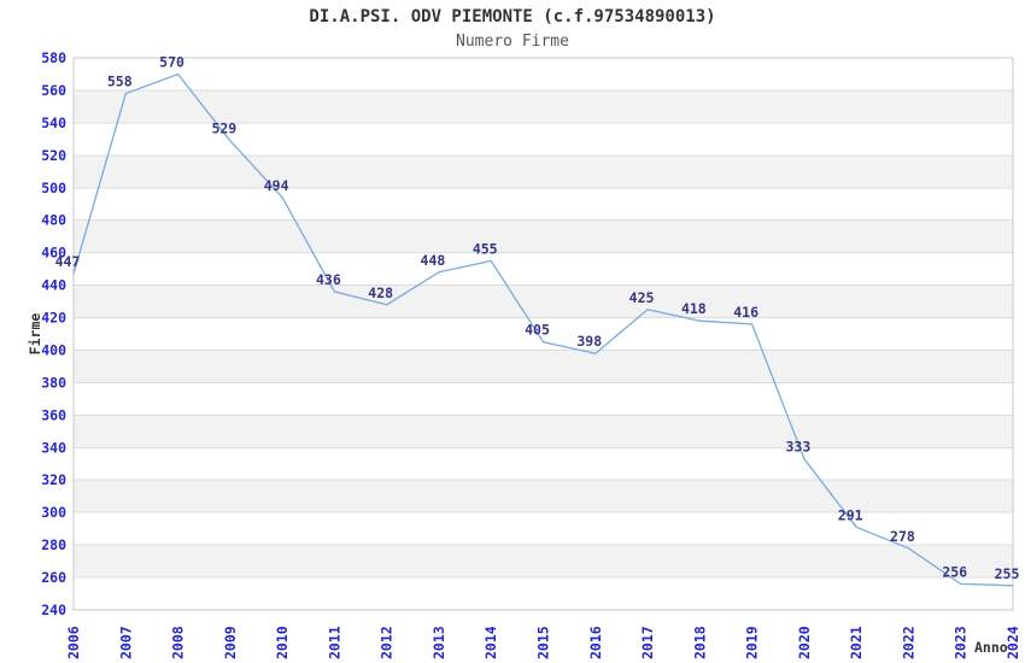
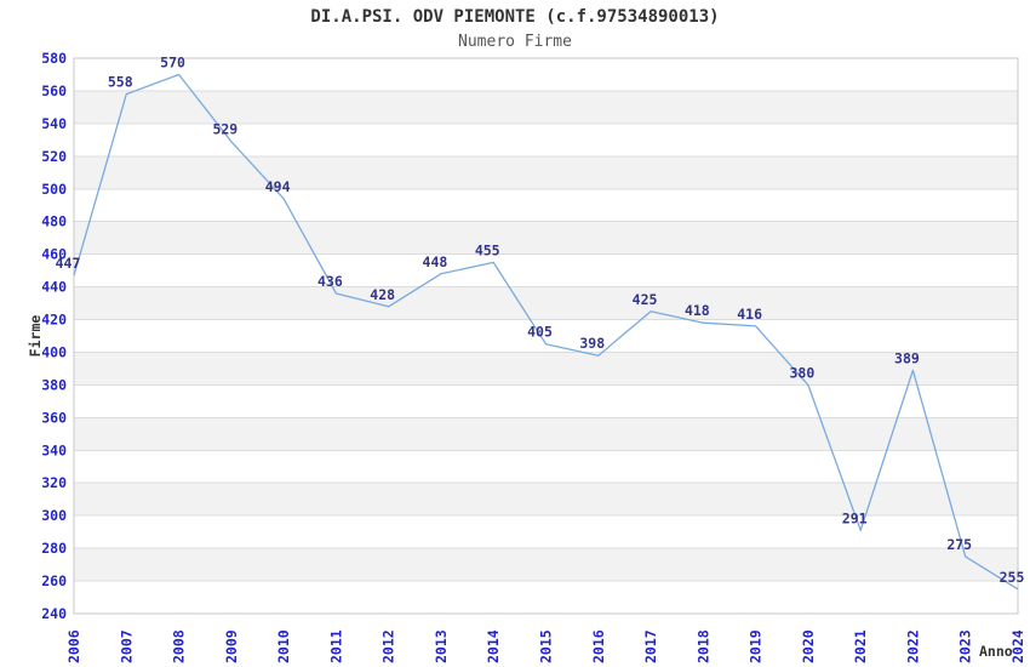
2020: 333 -> 380
2022: 278 -> 389
2023: 256 -> 275
